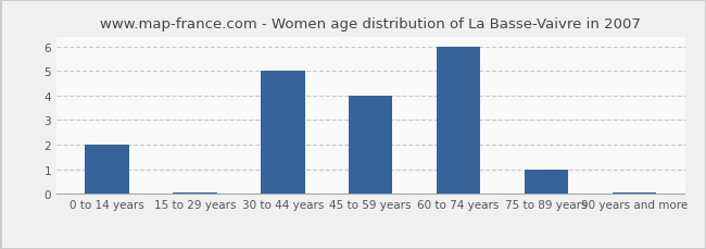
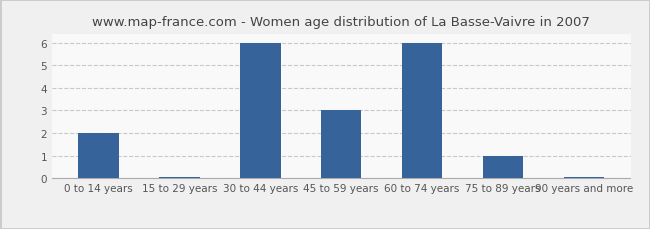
30 to 44 years: 5.00 -> 6.00
45 to 59 years: 4.00 -> 3.00
